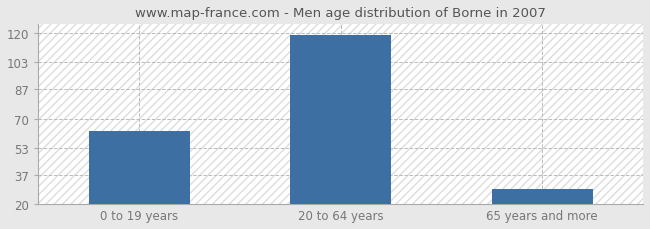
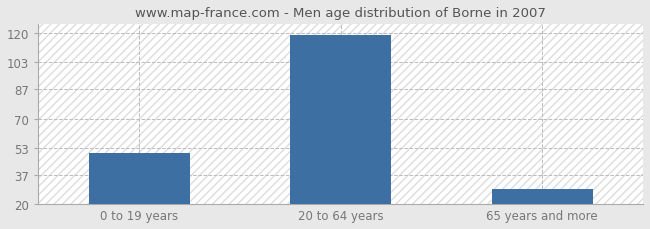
0 to 19 years: 63 -> 50
